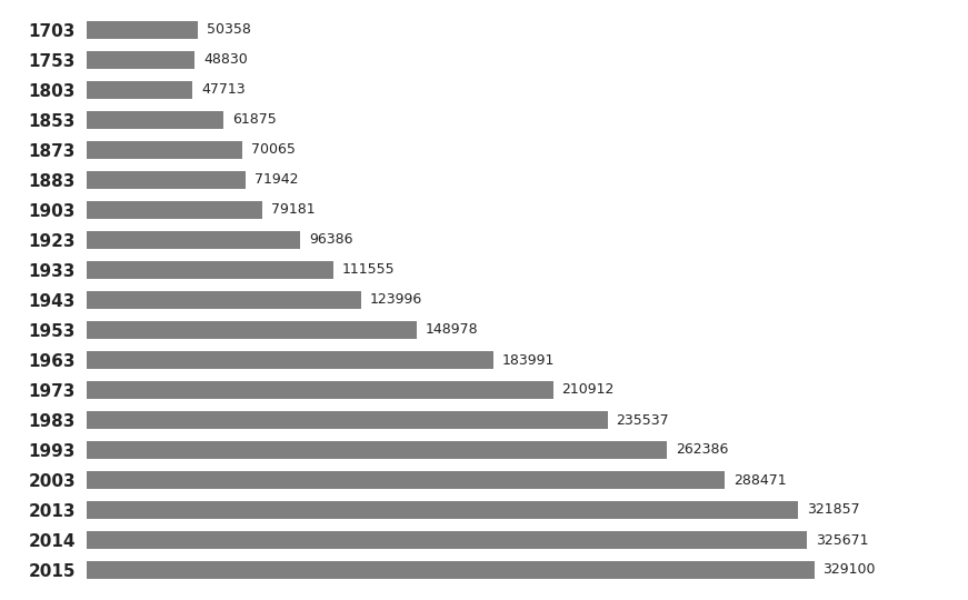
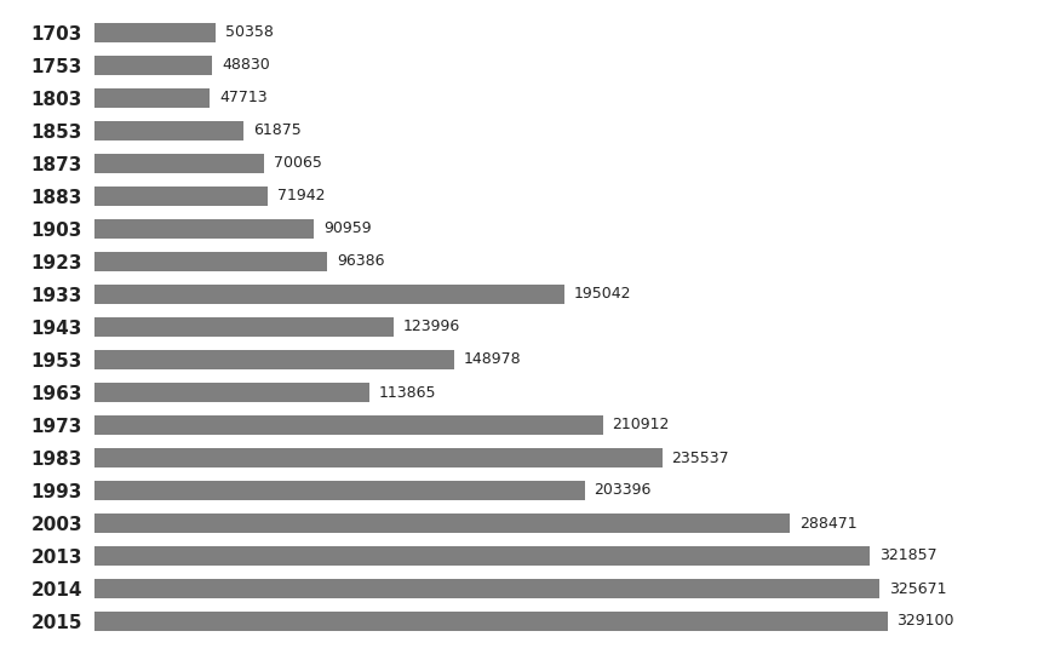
1903: 79181 -> 90959
1933: 111555 -> 195042
1963: 183991 -> 113865
1993: 262386 -> 203396
